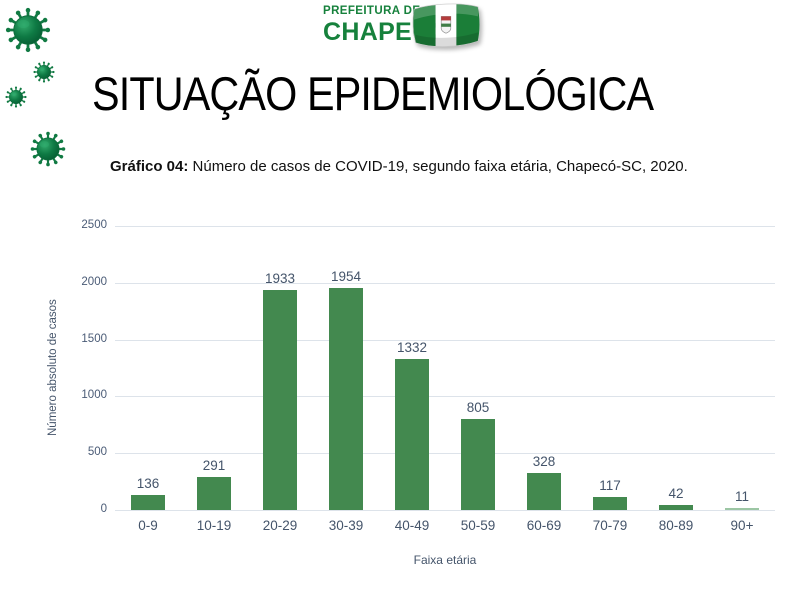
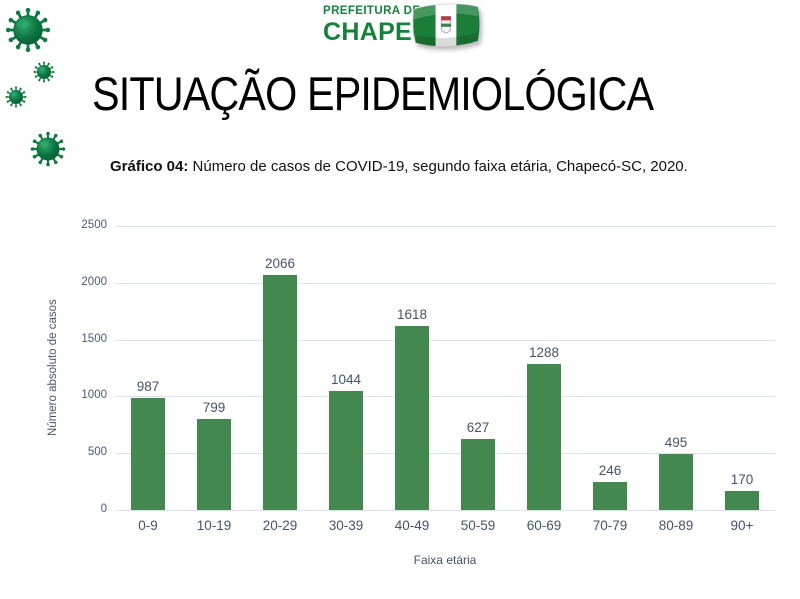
0-9: 136 -> 987
10-19: 291 -> 799
20-29: 1933 -> 2066
30-39: 1954 -> 1044
40-49: 1332 -> 1618
50-59: 805 -> 627
60-69: 328 -> 1288
70-79: 117 -> 246
80-89: 42 -> 495
90+: 11 -> 170
